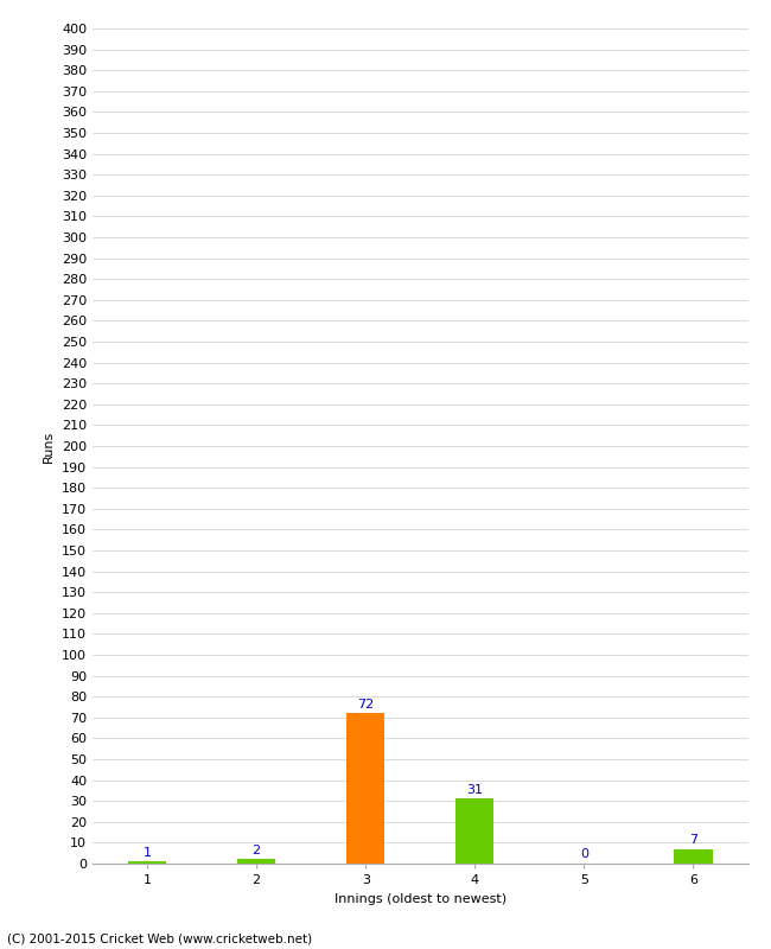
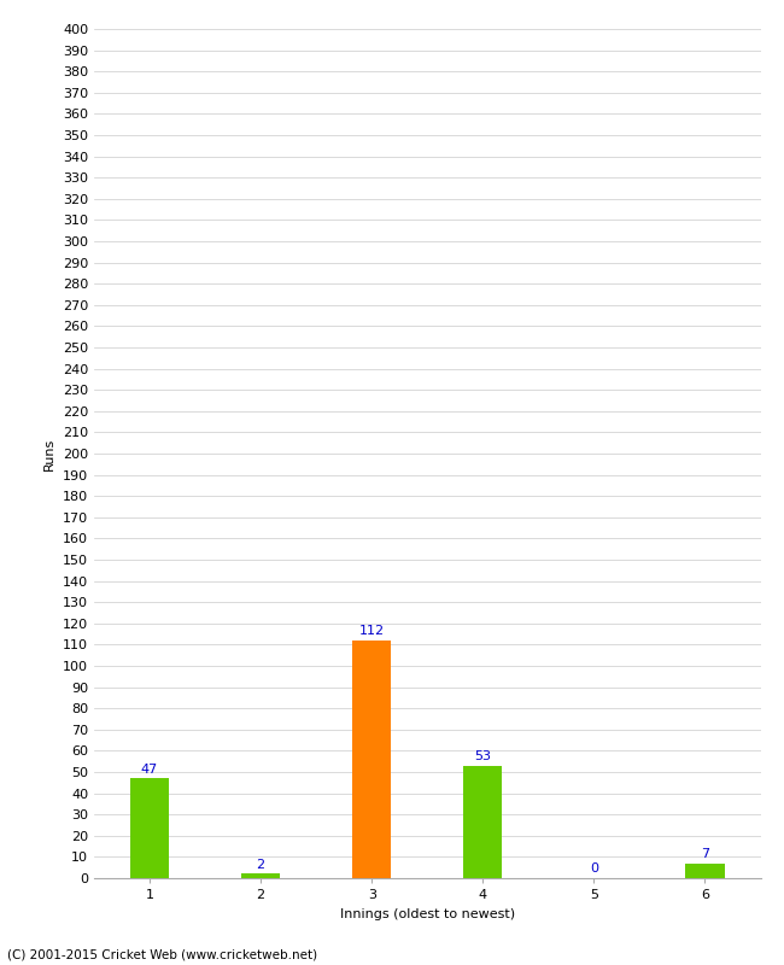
1: 1 -> 47
3: 72 -> 112
4: 31 -> 53
